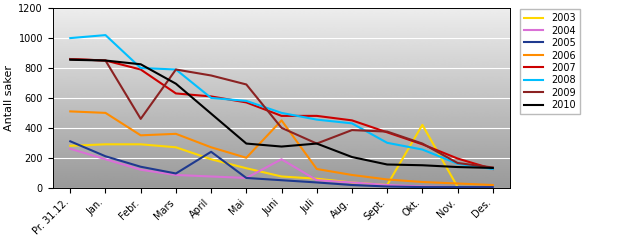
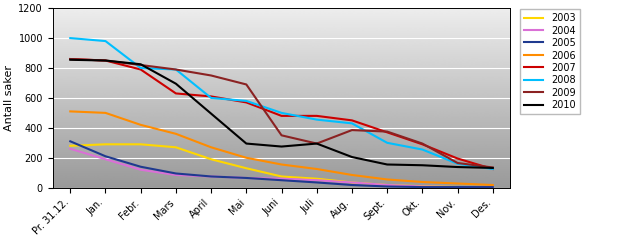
2008/Jan.: 1020 -> 980
2006/Febr.: 350 -> 420
2009/Febr.: 460 -> 820
2005/April: 240 -> 80
2004/Juni: 190 -> 60
2006/Juni: 450 -> 160
2009/Juni: 400 -> 350
2003/Okt.: 420 -> 10
